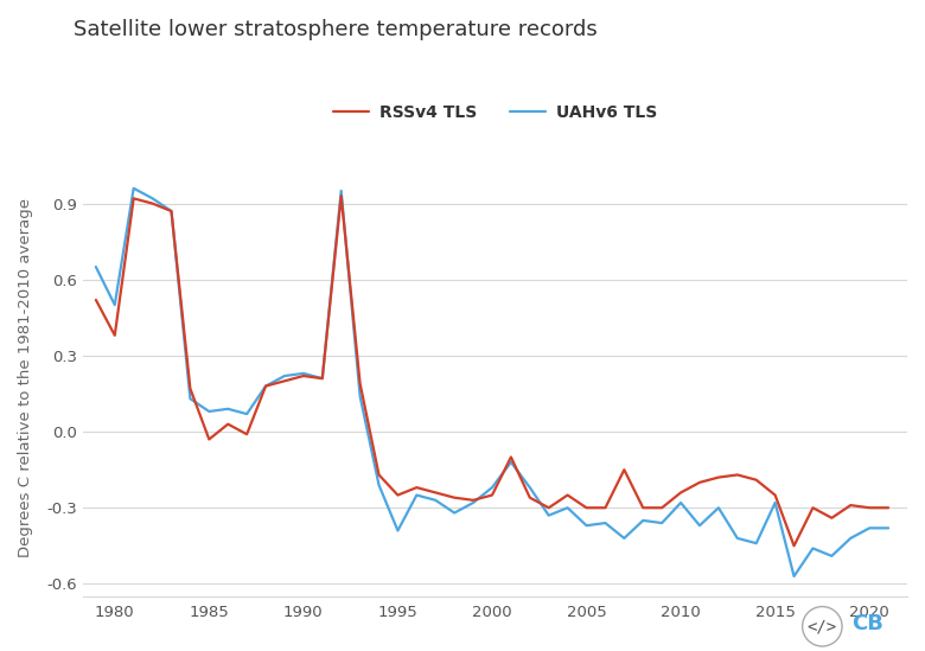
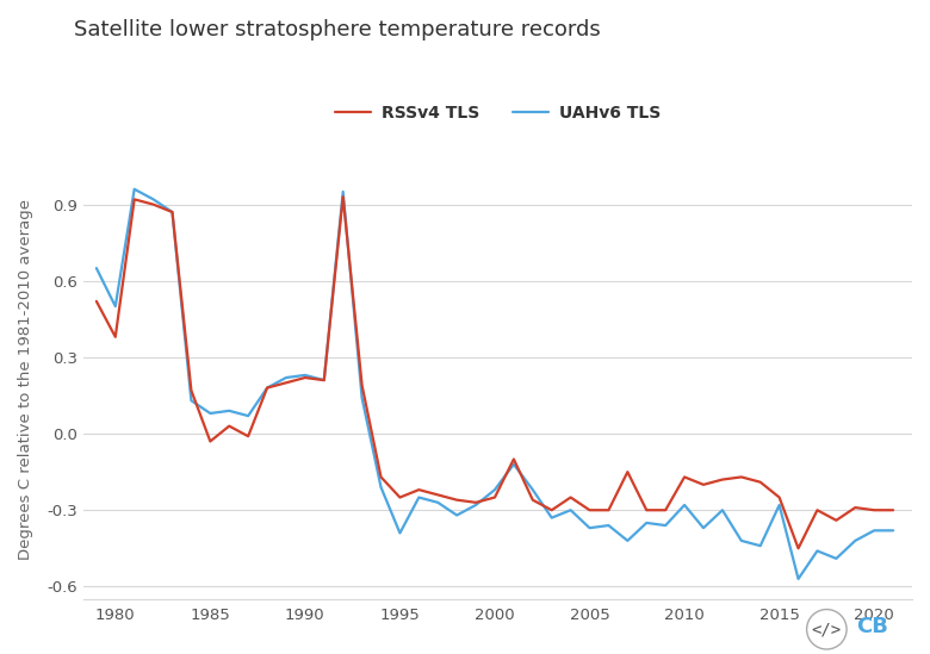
RSSv4 TLS/2010: -0.24 -> -0.17
